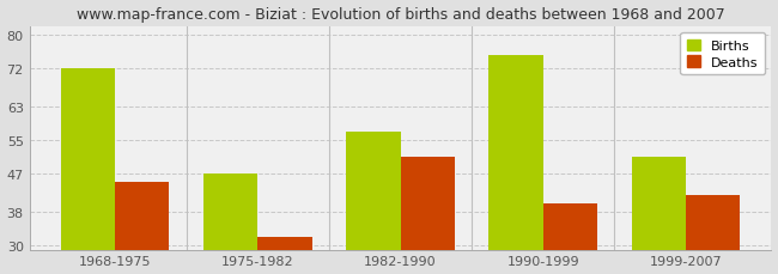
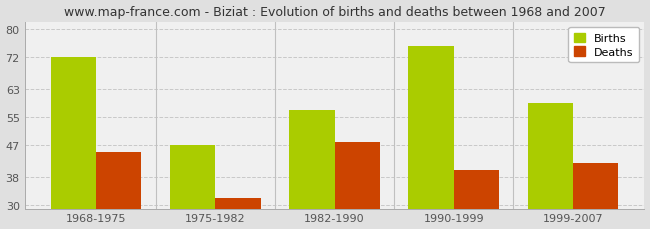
Deaths/1982-1990: 51 -> 48
Births/1999-2007: 51 -> 59
